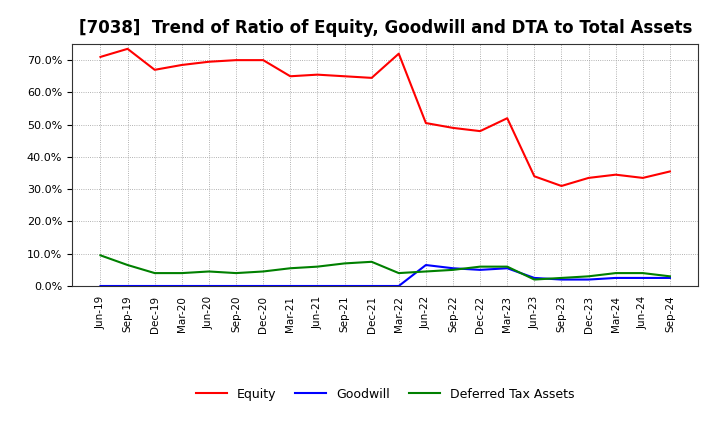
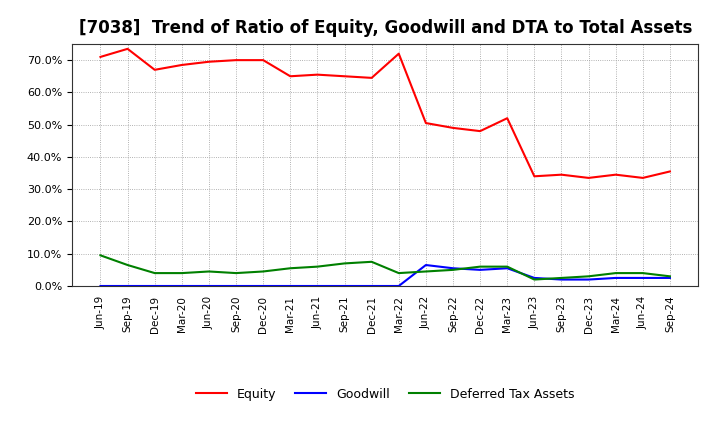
Equity/Sep-23: 31.0% -> 34.5%
